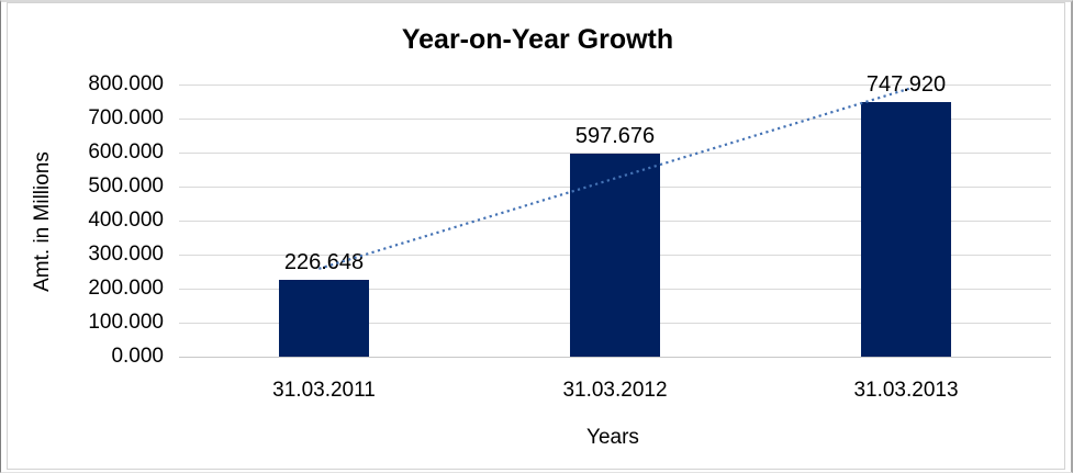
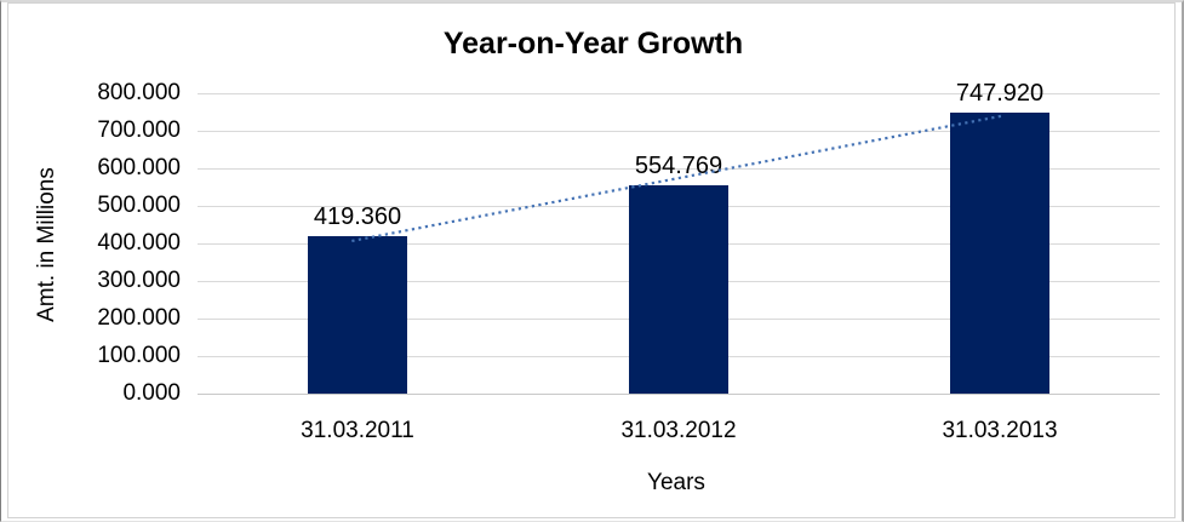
31.03.2011: 226.648 -> 419.360
31.03.2012: 597.676 -> 554.769
